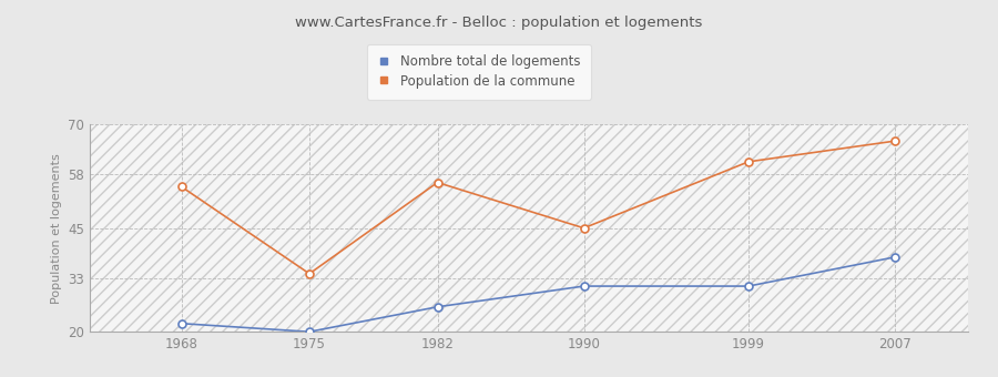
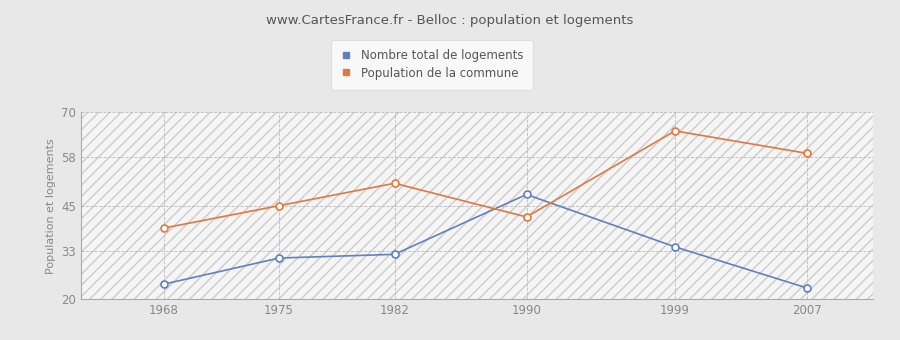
Nombre total de logements/1968: 22 -> 24
Population de la commune/1968: 55 -> 39
Nombre total de logements/1975: 20 -> 31
Population de la commune/1975: 34 -> 45
Nombre total de logements/1982: 26 -> 32
Population de la commune/1982: 56 -> 51
Nombre total de logements/1990: 31 -> 48
Population de la commune/1990: 45 -> 42
Nombre total de logements/1999: 31 -> 34
Population de la commune/1999: 61 -> 65
Nombre total de logements/2007: 38 -> 23
Population de la commune/2007: 66 -> 59
